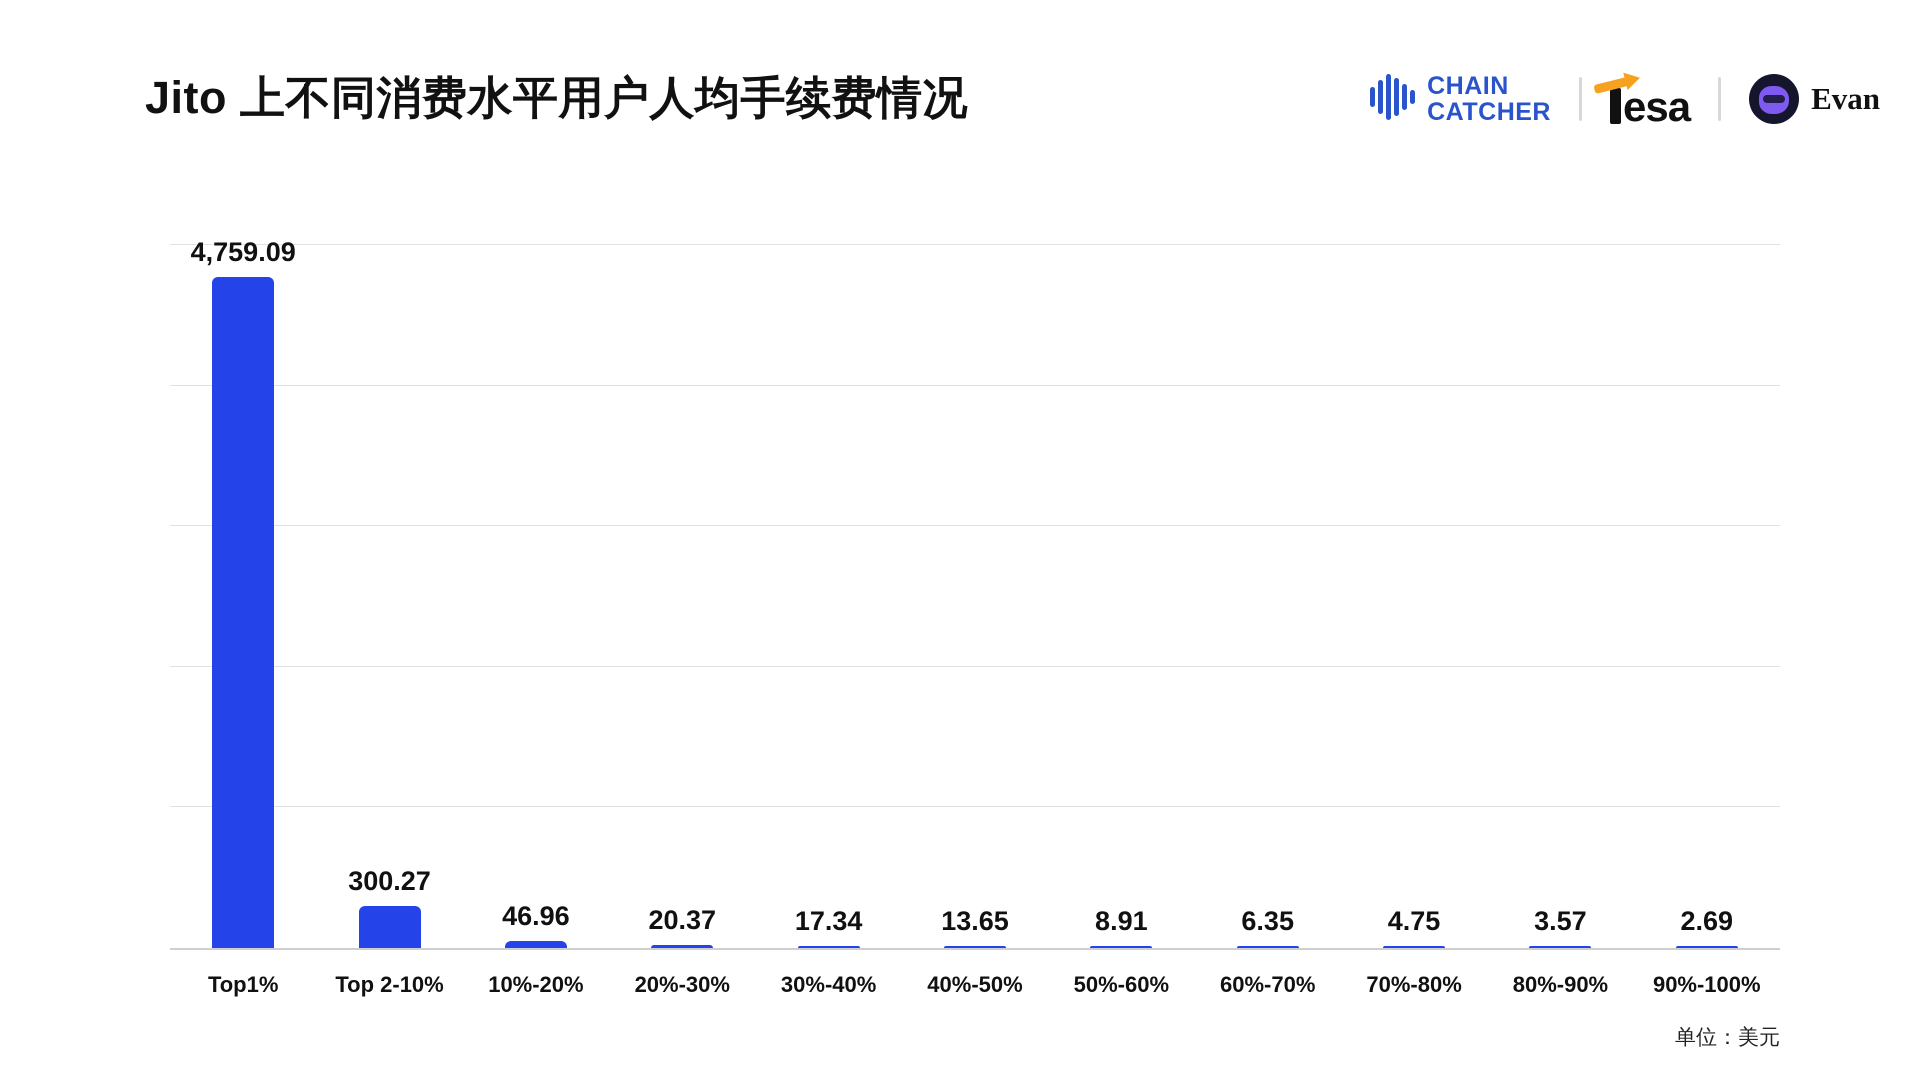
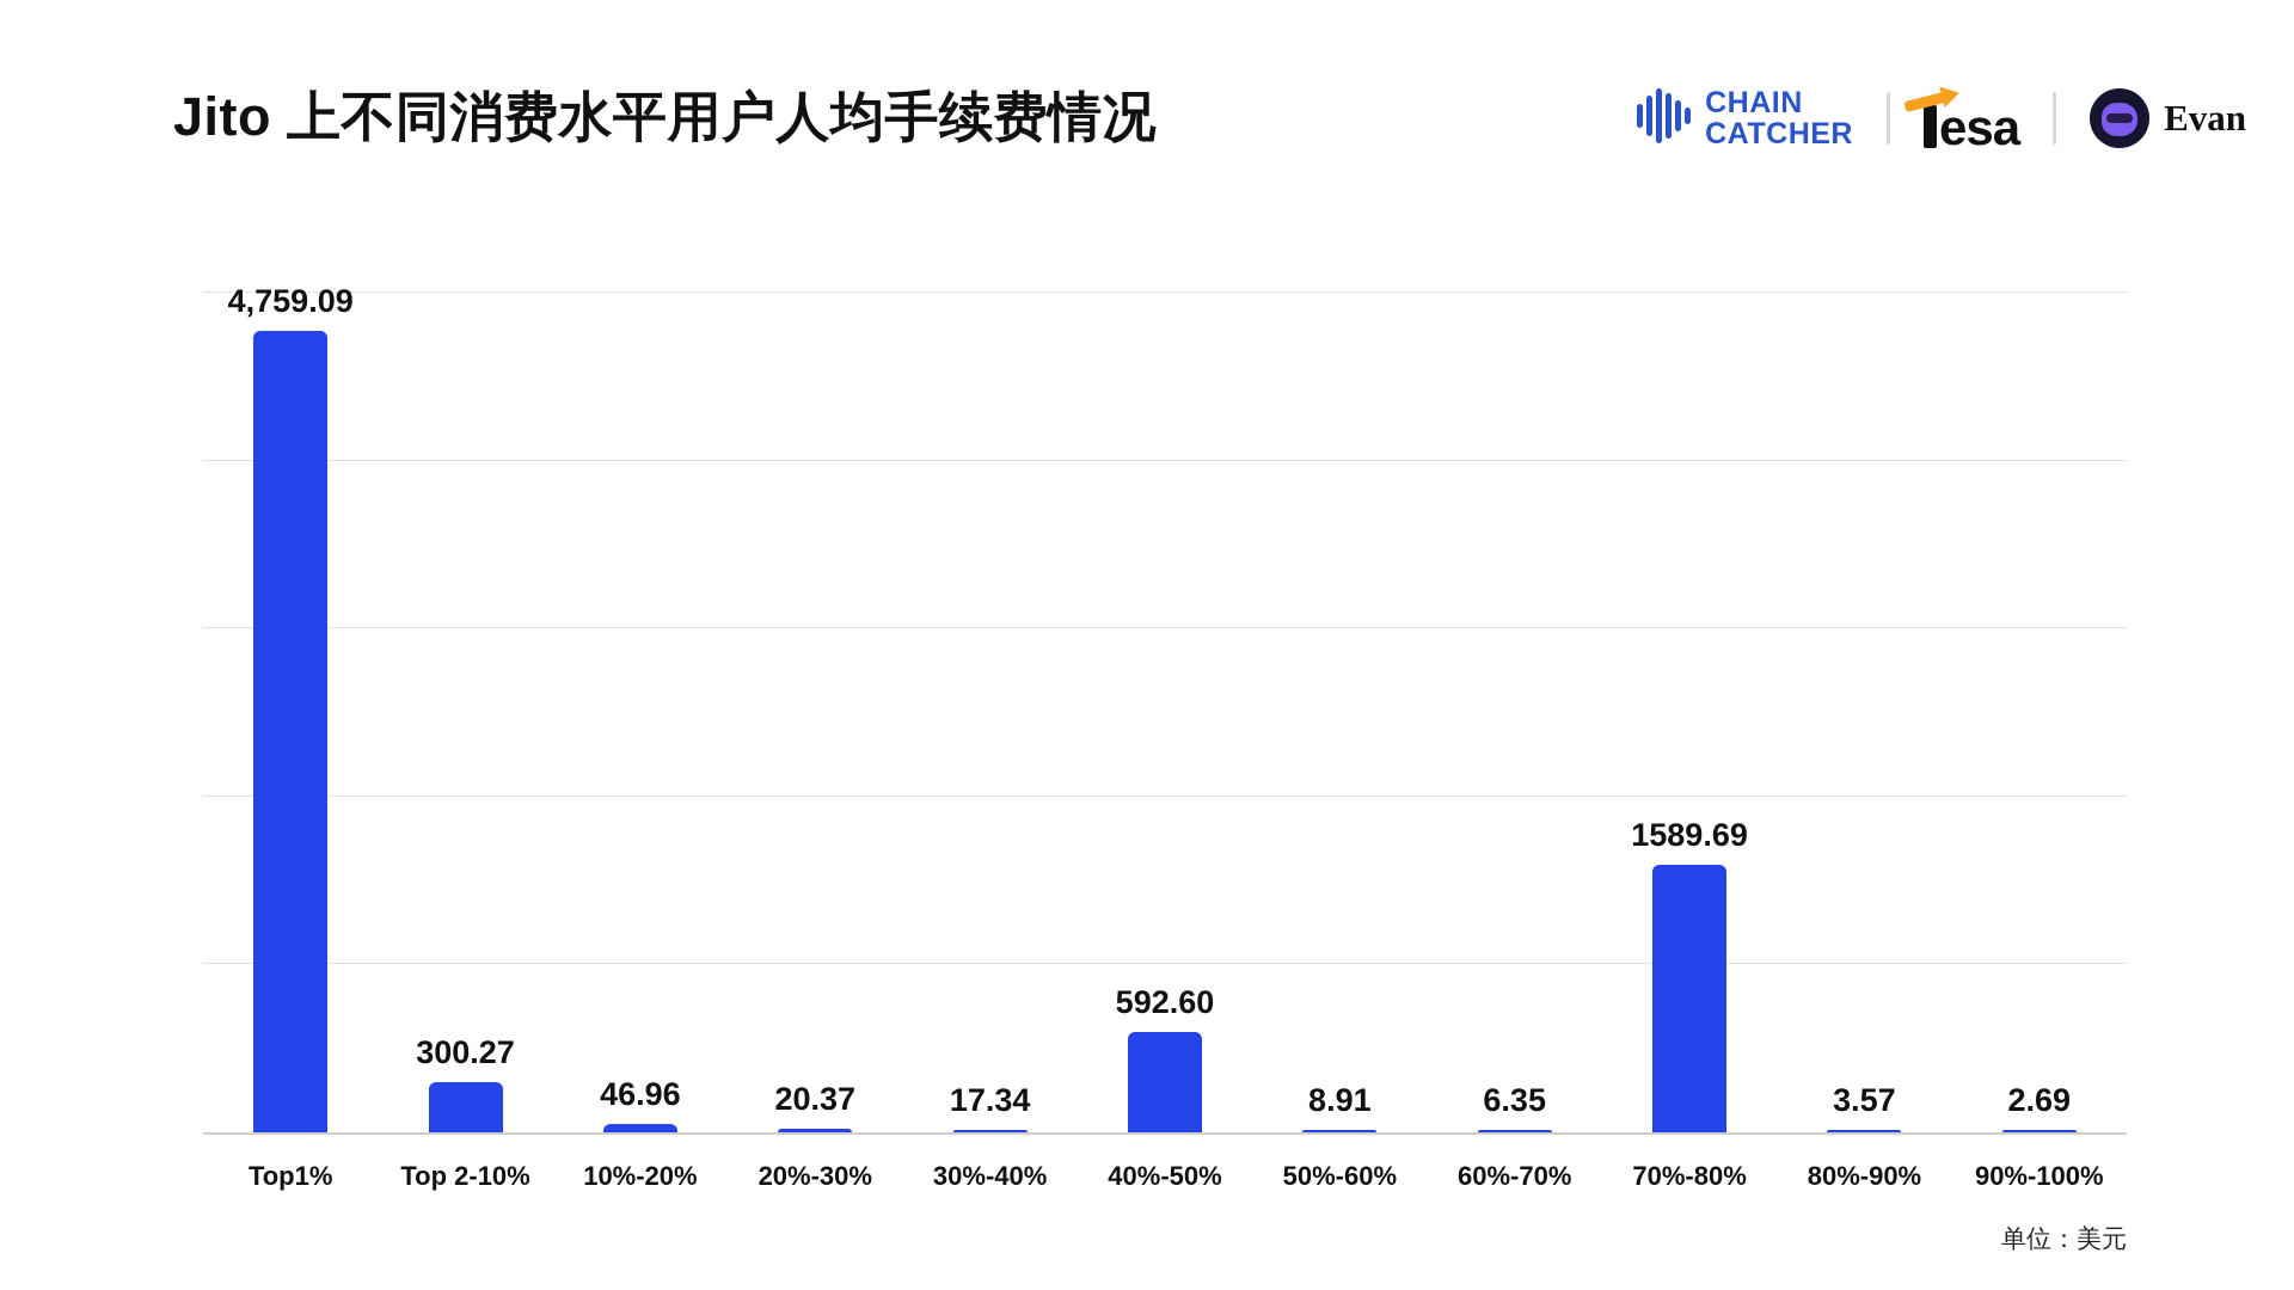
40%-50%: 13.65 -> 592.60
70%-80%: 4.75 -> 1589.69
